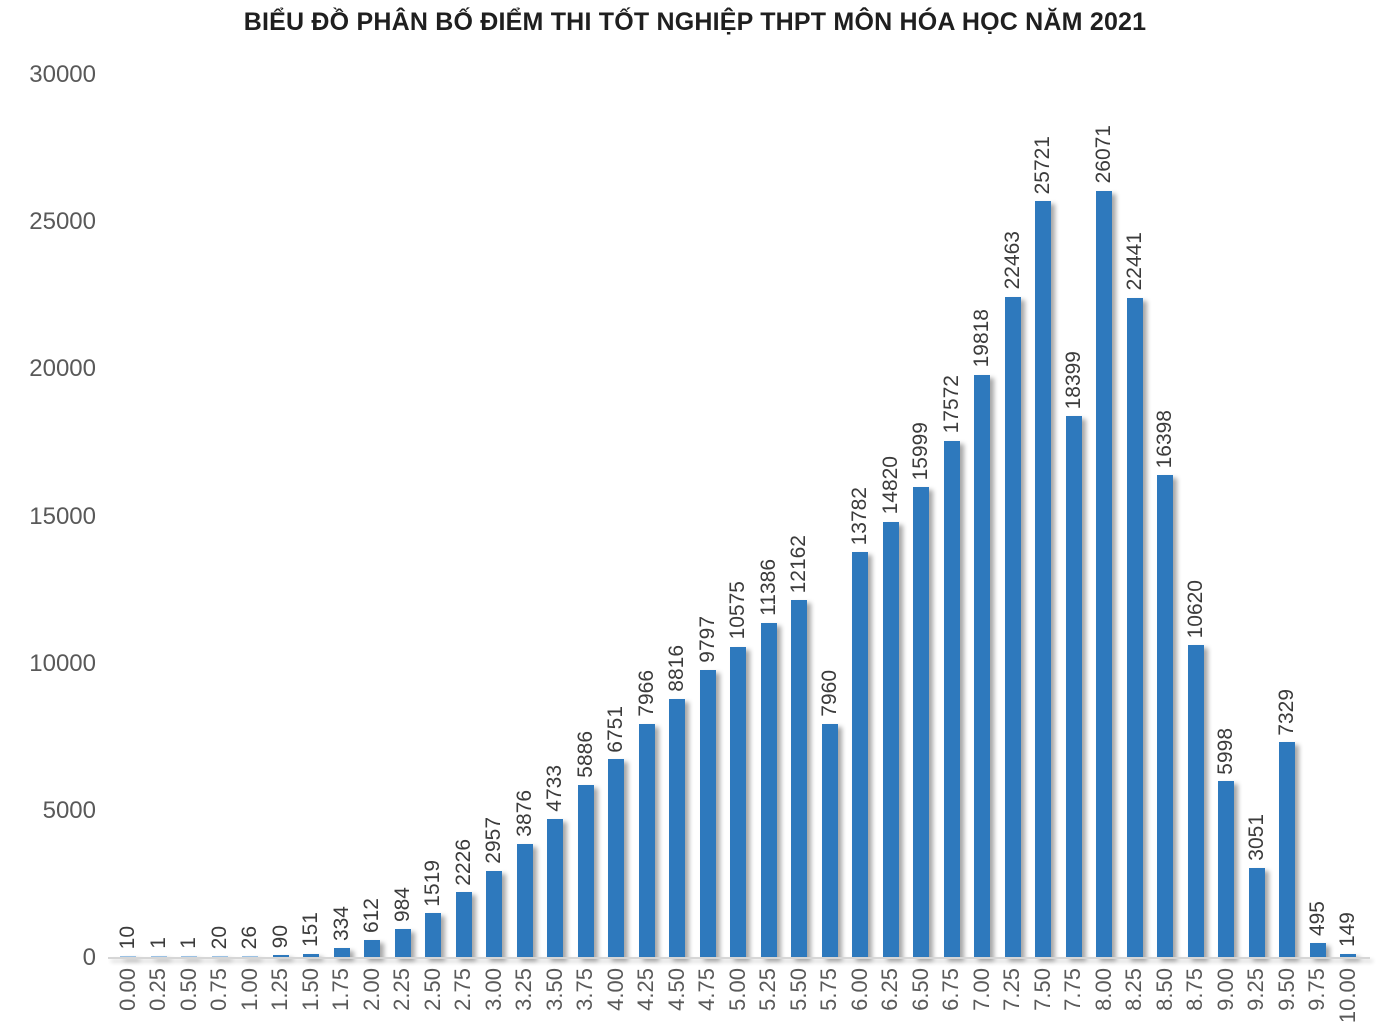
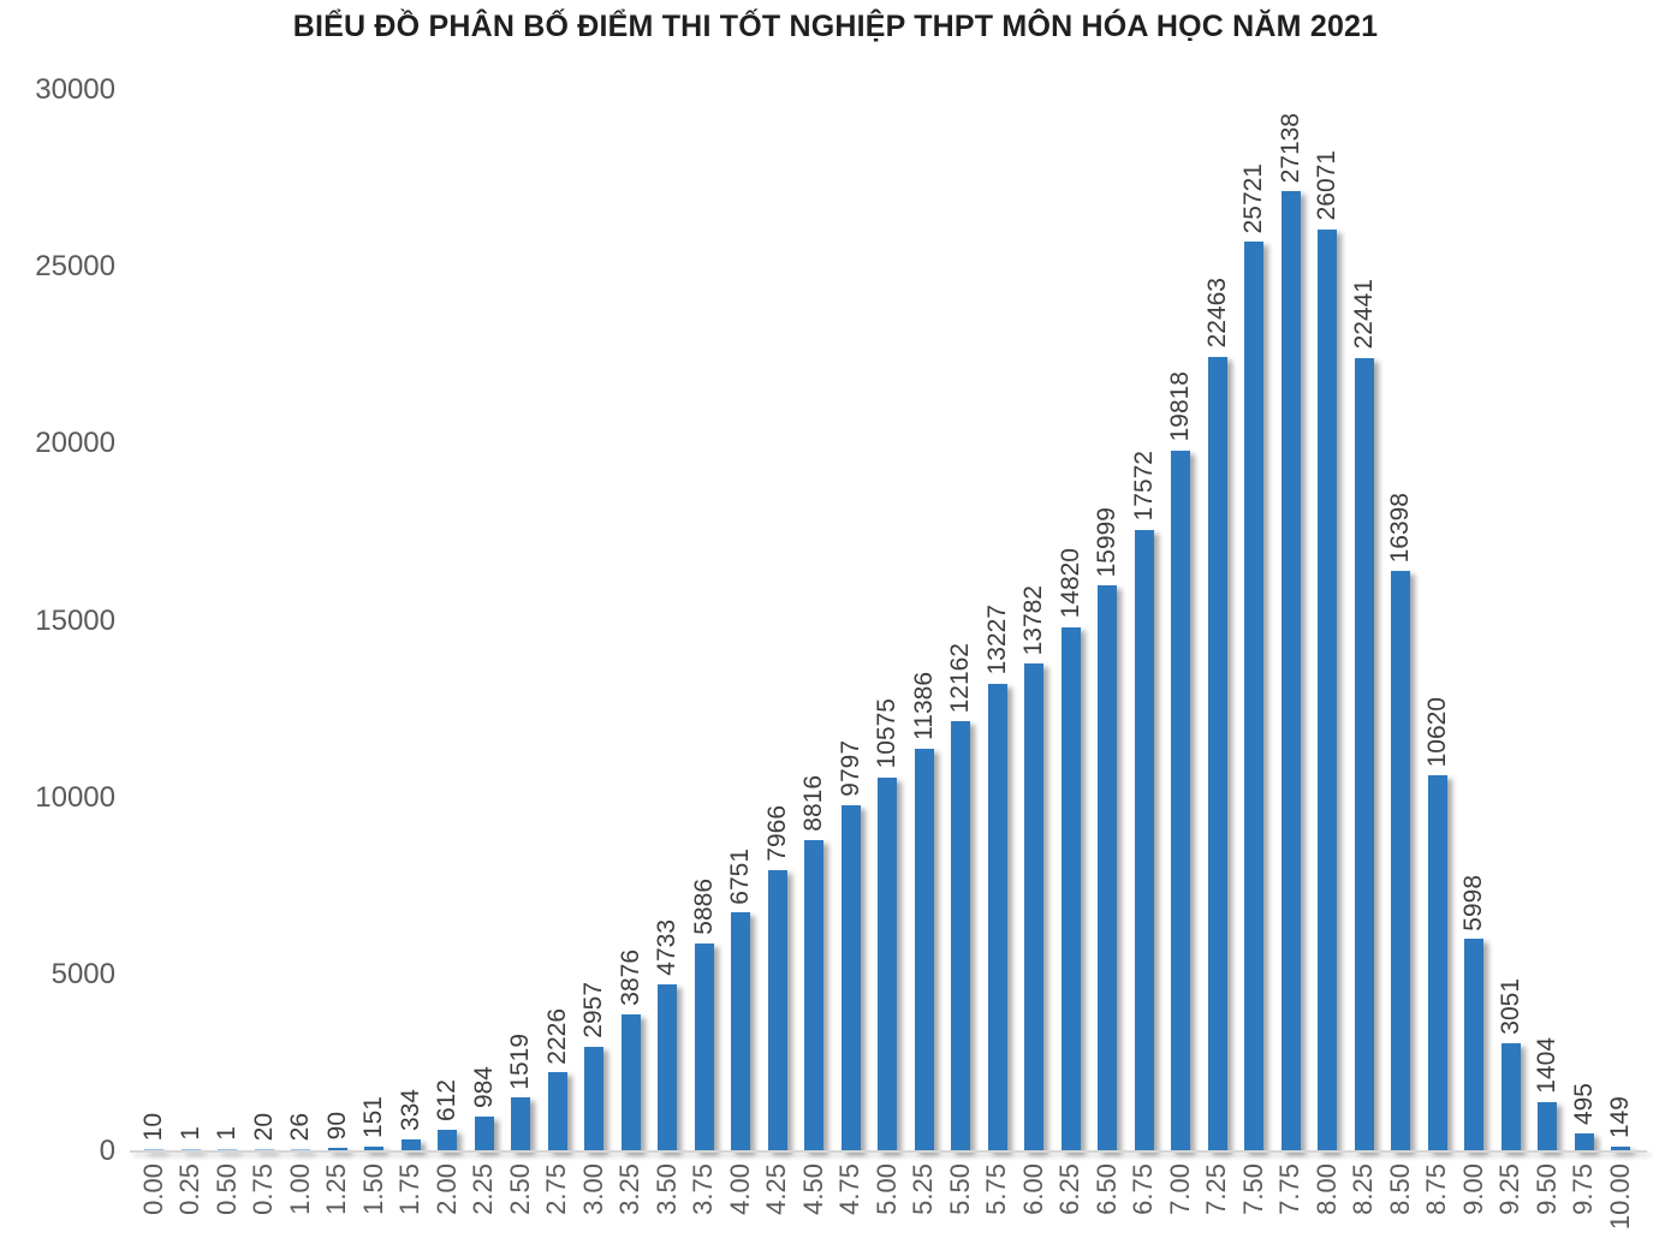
5.75: 7960 -> 13227
7.75: 18399 -> 27138
9.50: 7329 -> 1404
